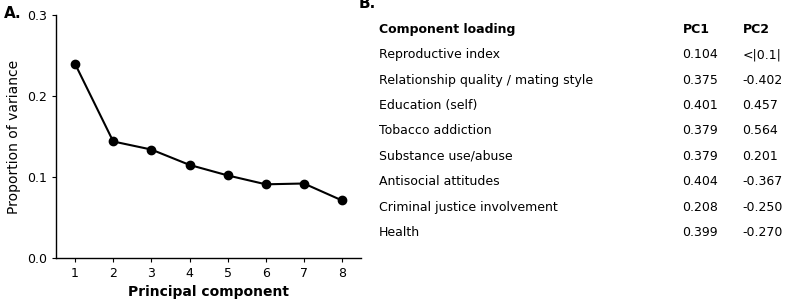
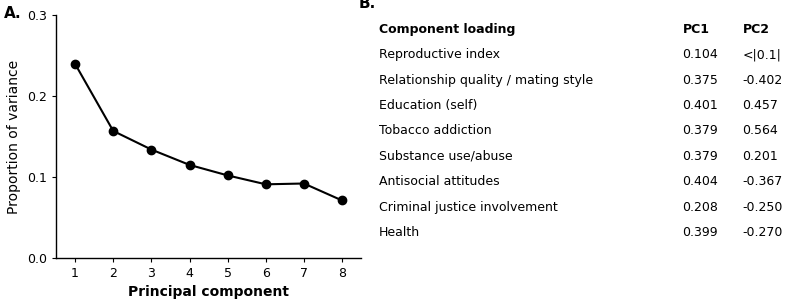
2: 0.144 -> 0.157
